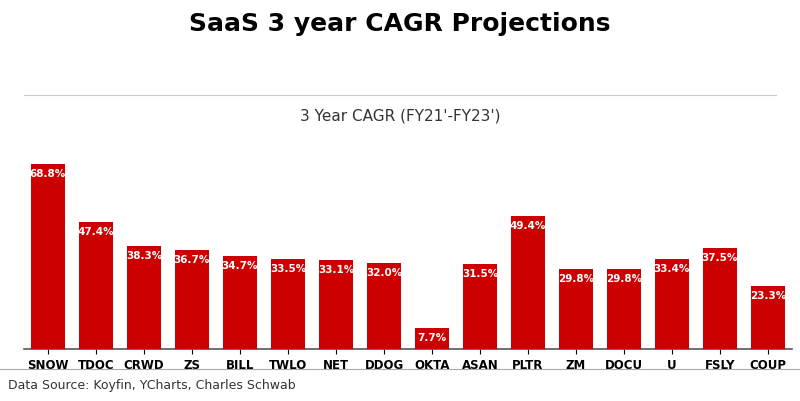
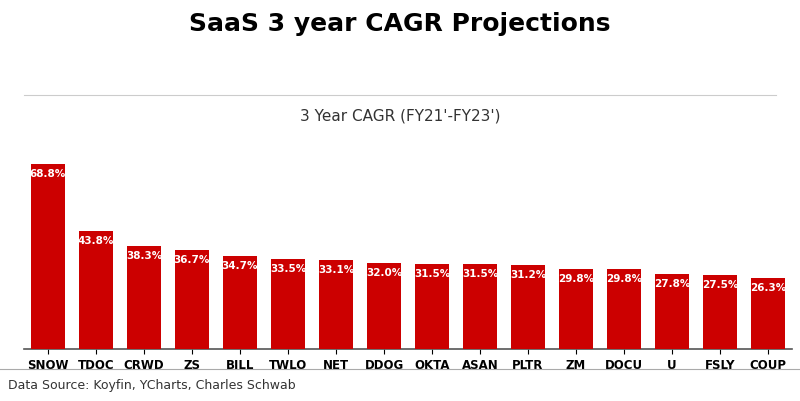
TDOC: 47.4% -> 43.8%
OKTA: 7.7% -> 31.5%
PLTR: 49.4% -> 31.2%
U: 33.4% -> 27.8%
FSLY: 37.5% -> 27.5%
COUP: 23.3% -> 26.3%
